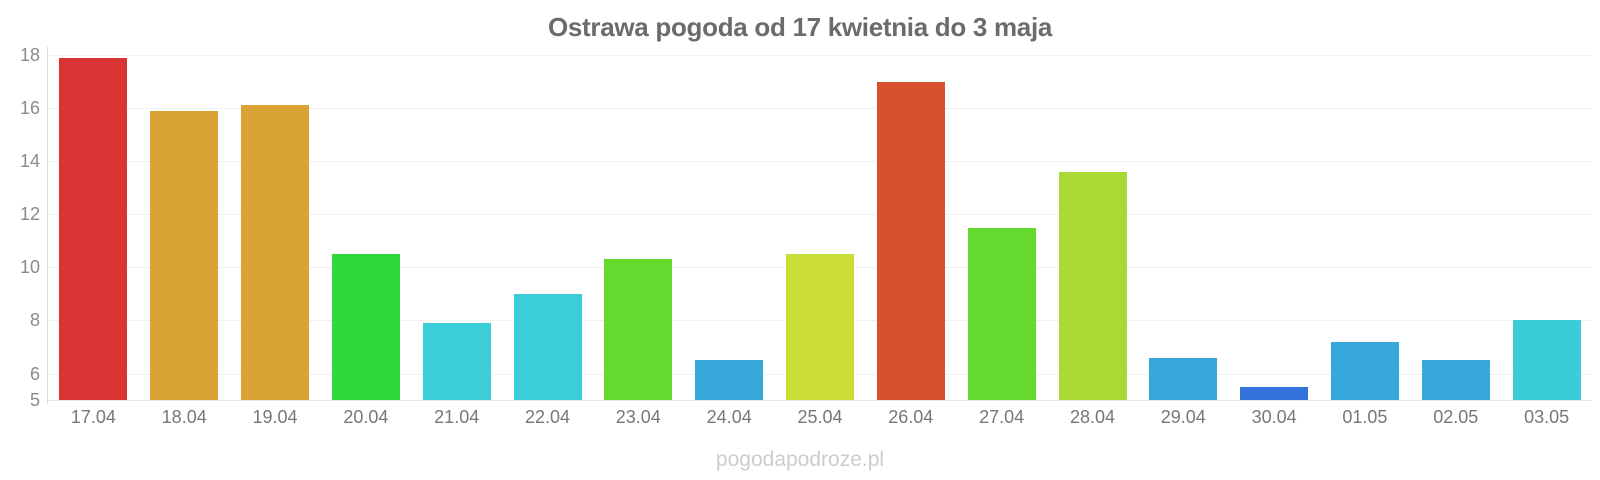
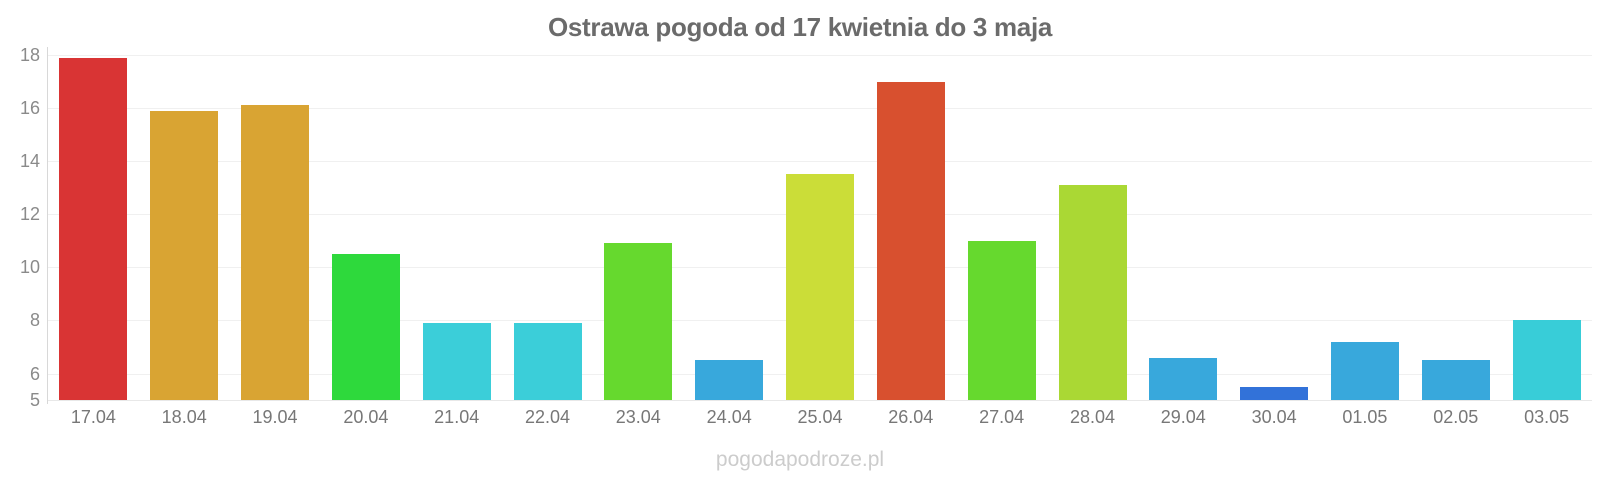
22.04: 9.0 -> 7.9
23.04: 10.3 -> 10.9
25.04: 10.5 -> 13.5
27.04: 11.5 -> 11.0
28.04: 13.6 -> 13.1
